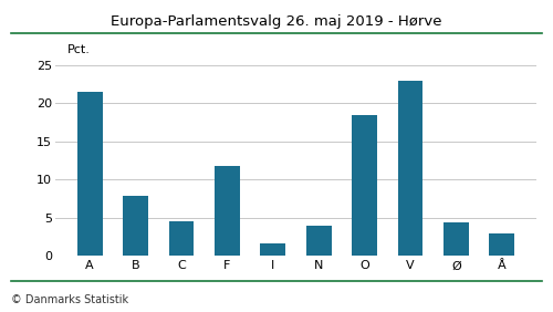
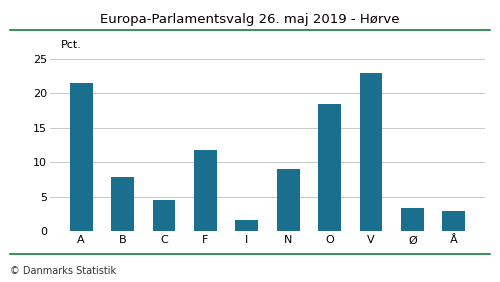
N: 4.0 -> 9.0
Ø: 4.4 -> 3.4
